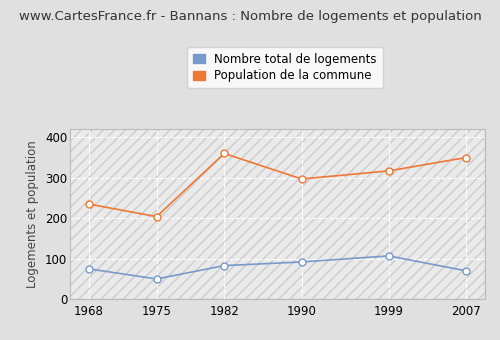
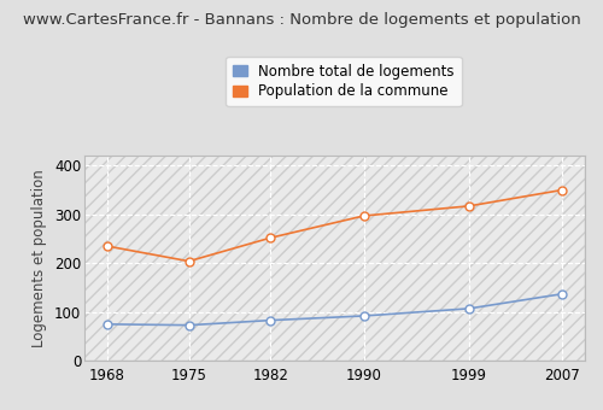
Nombre total de logements/1975: 50 -> 73
Population de la commune/1982: 360 -> 252
Nombre total de logements/2007: 70 -> 137
